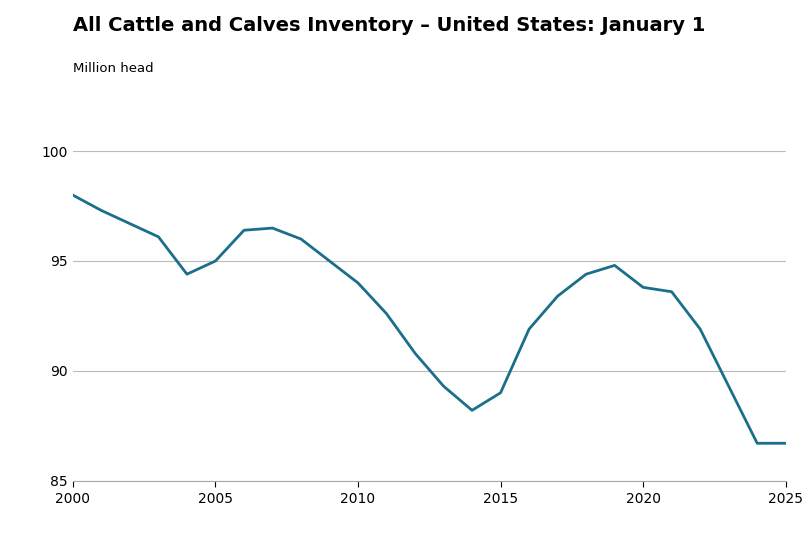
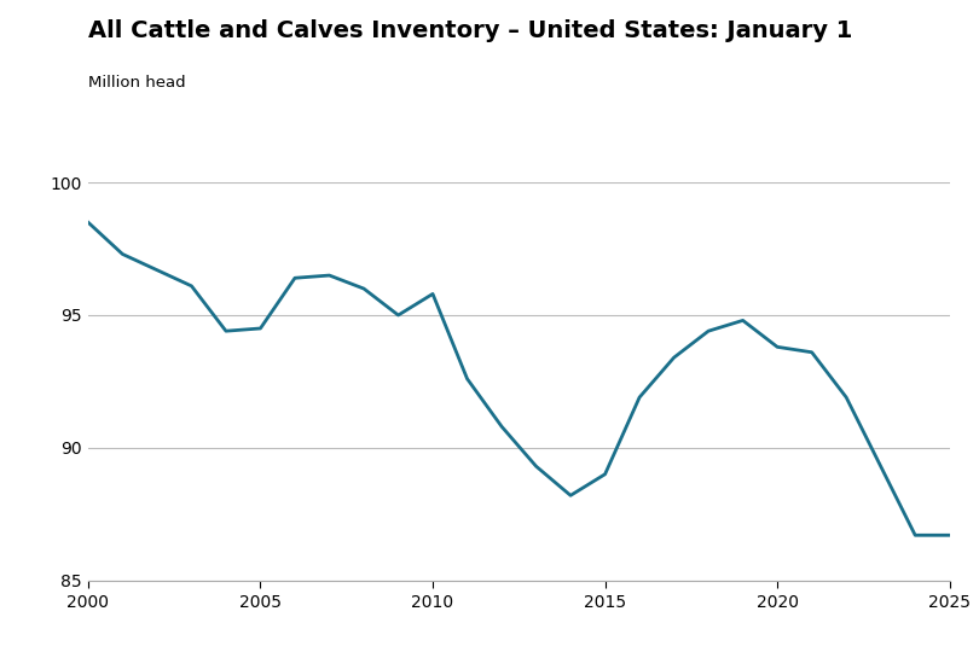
2000: 98.0 -> 98.5
2005: 95.0 -> 94.5
2010: 94.0 -> 95.8
